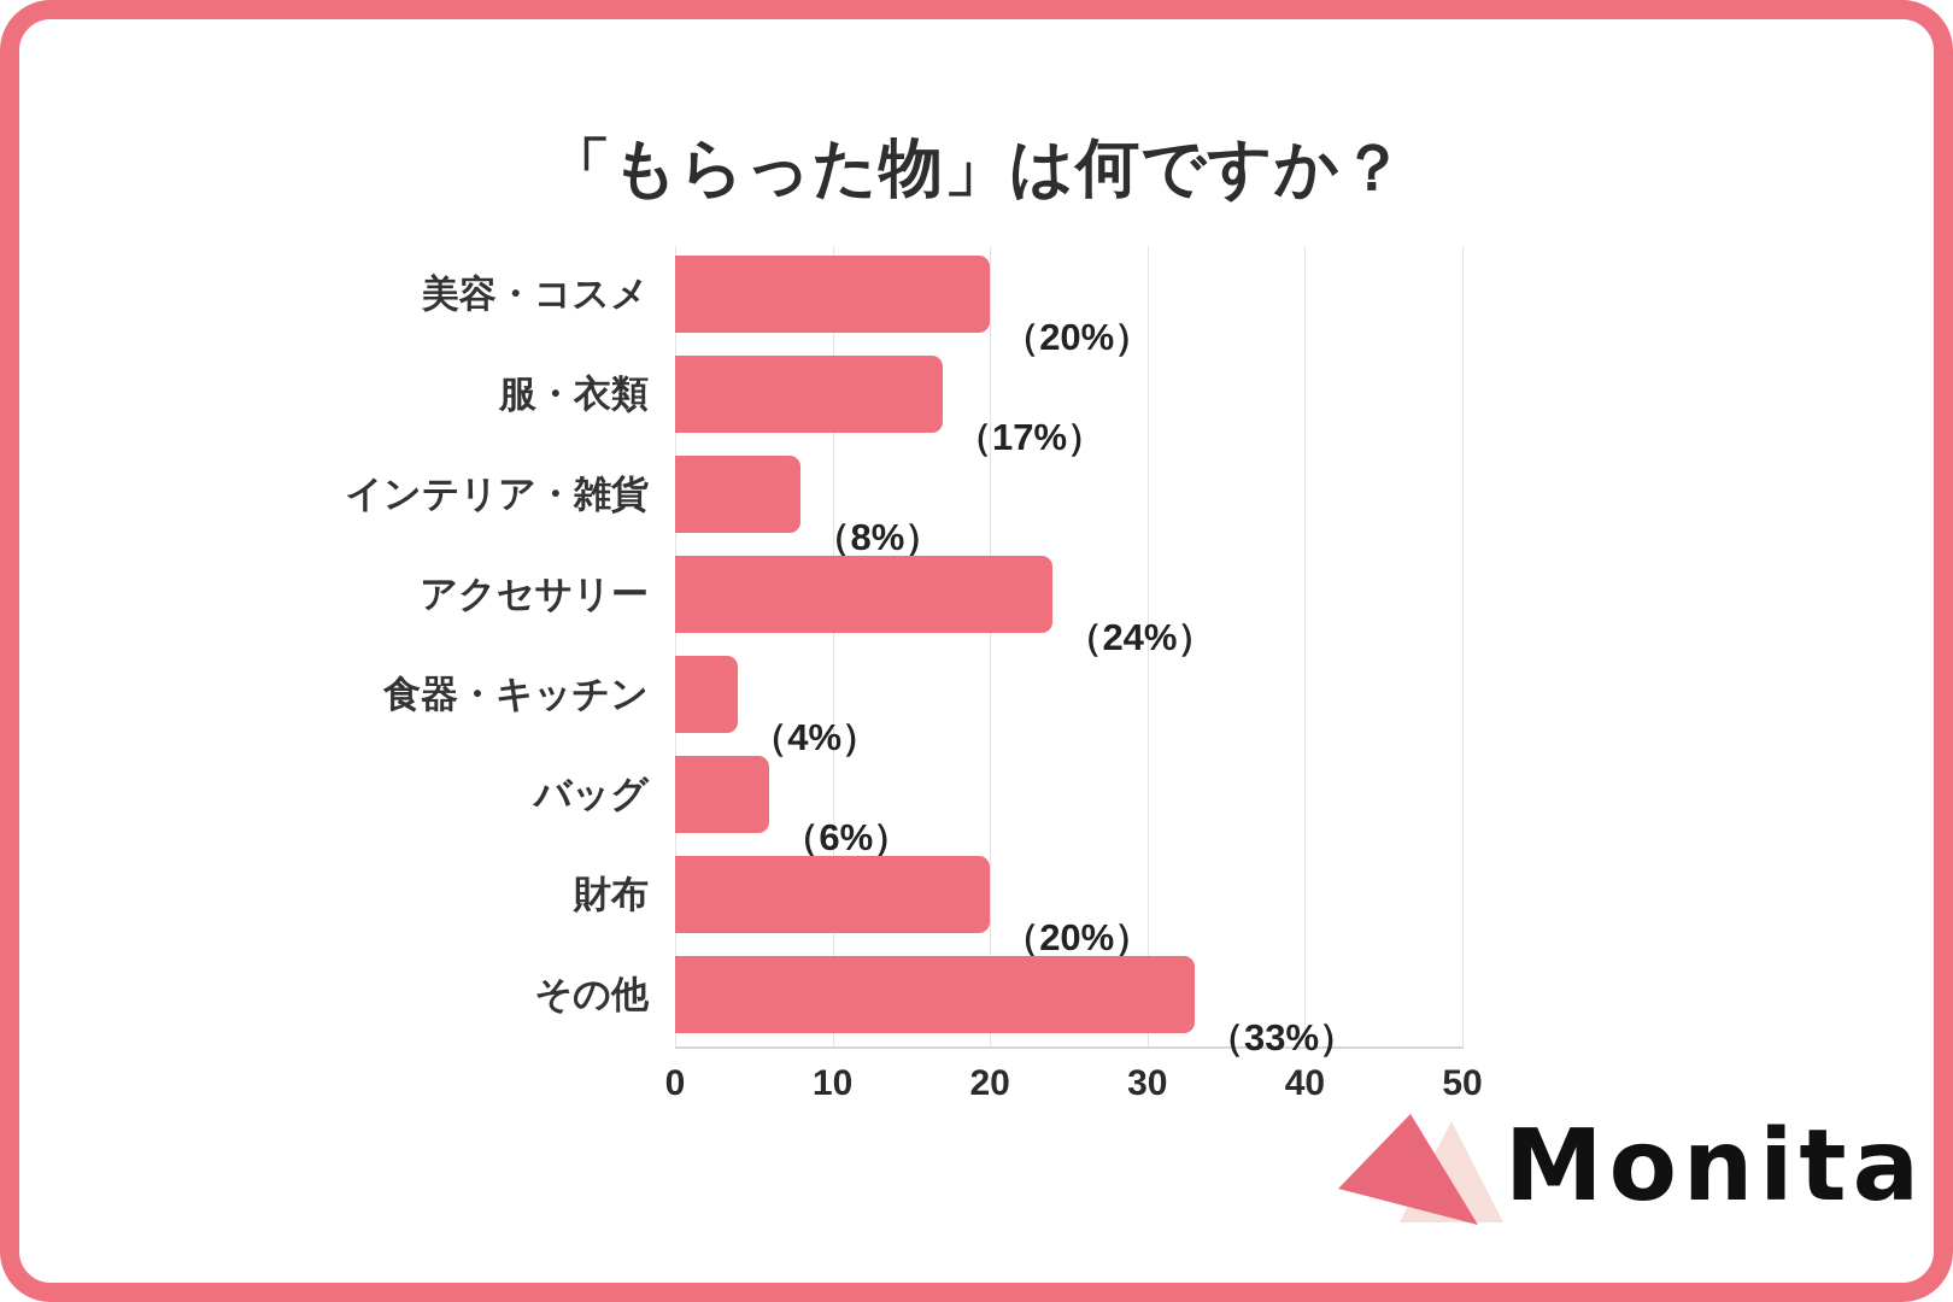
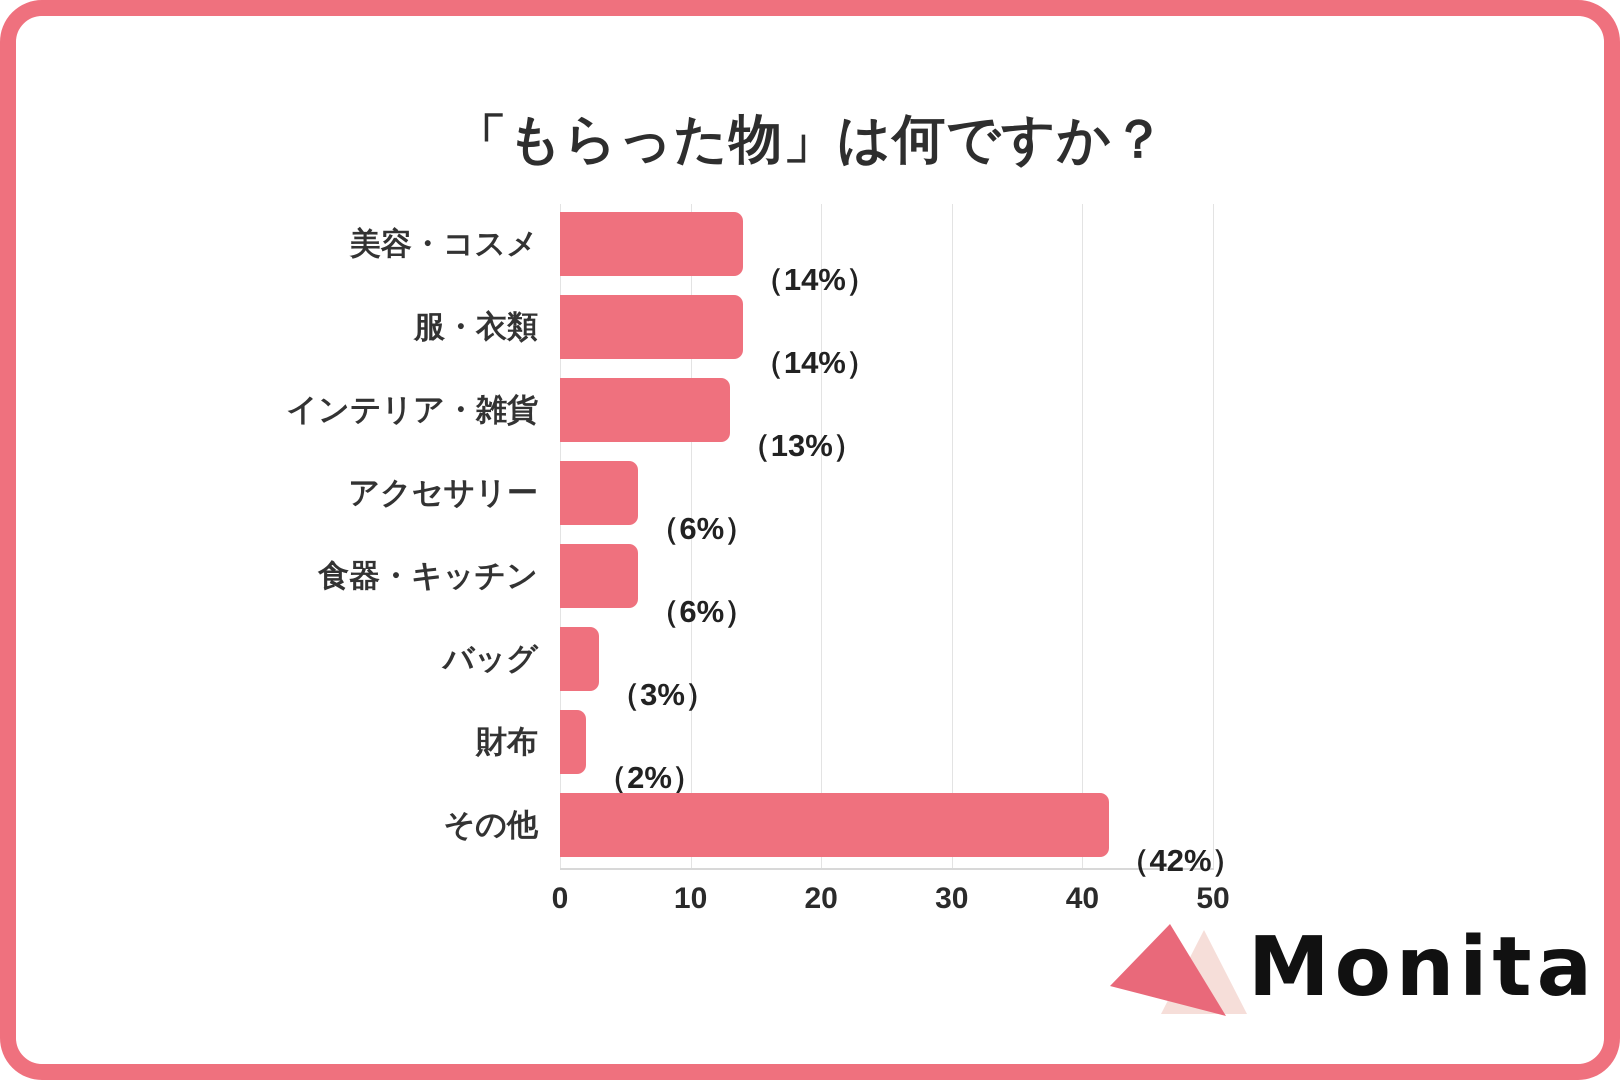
美容・コスメ: 20 -> 14
服・衣類: 17 -> 14
インテリア・雑貨: 8 -> 13
アクセサリー: 24 -> 6
食器・キッチン: 4 -> 6
バッグ: 6 -> 3
財布: 20 -> 2
その他: 33 -> 42
